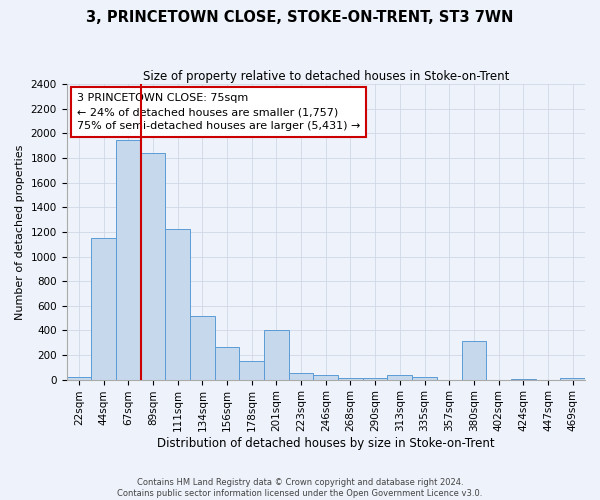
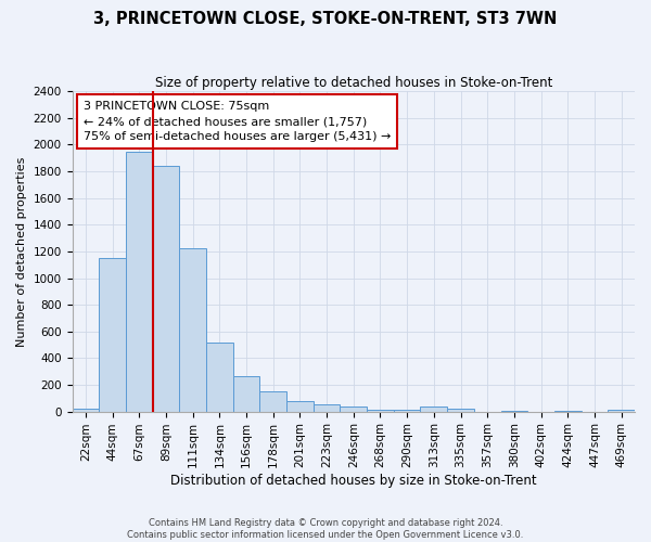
201sqm: 400 -> 80
380sqm: 310 -> 0
